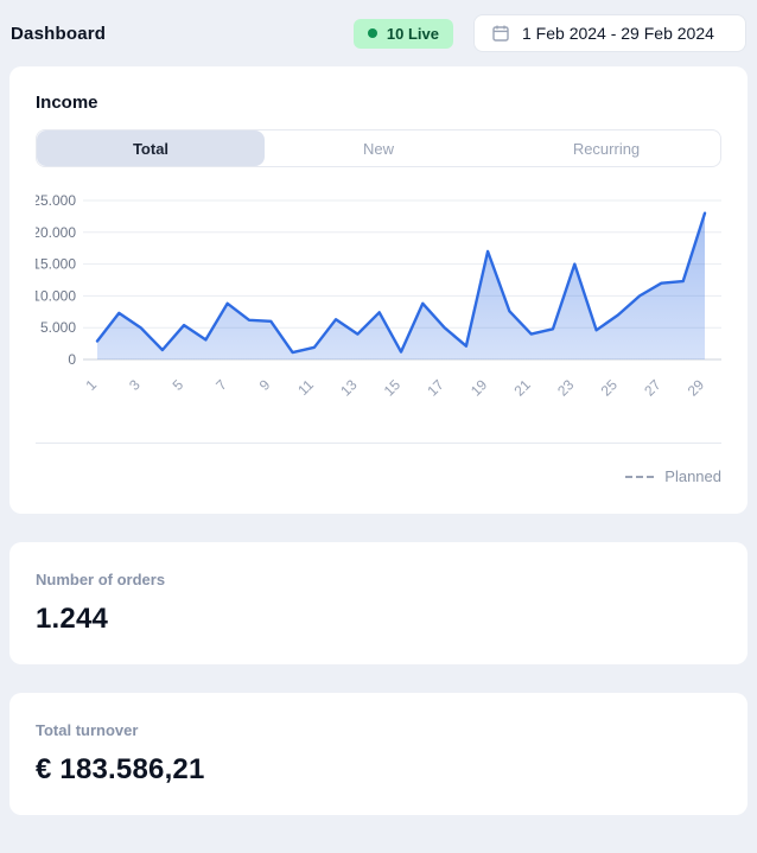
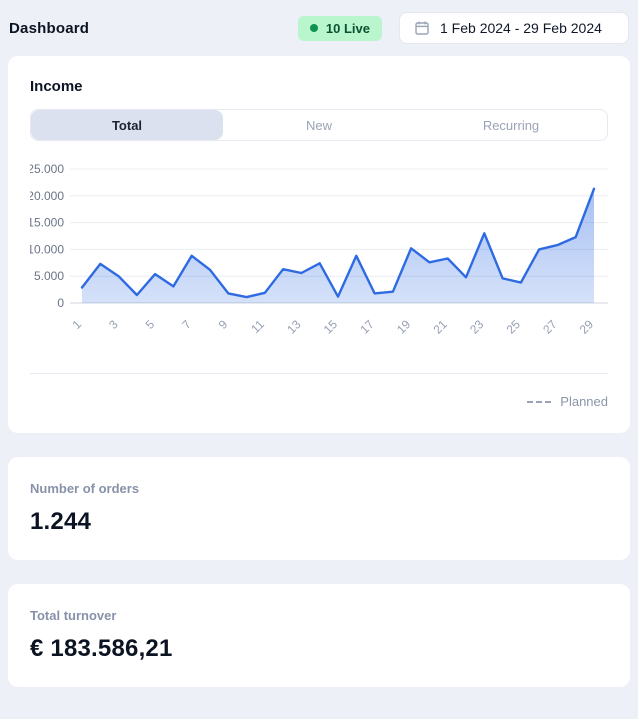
9: 6000 -> 2000
13: 4000 -> 6000
17: 5000 -> 2000
19: 17000 -> 10000
21: 4000 -> 8000
23: 15000 -> 13000
25: 7000 -> 4000
27: 12000 -> 11000
29: 23000 -> 21000
